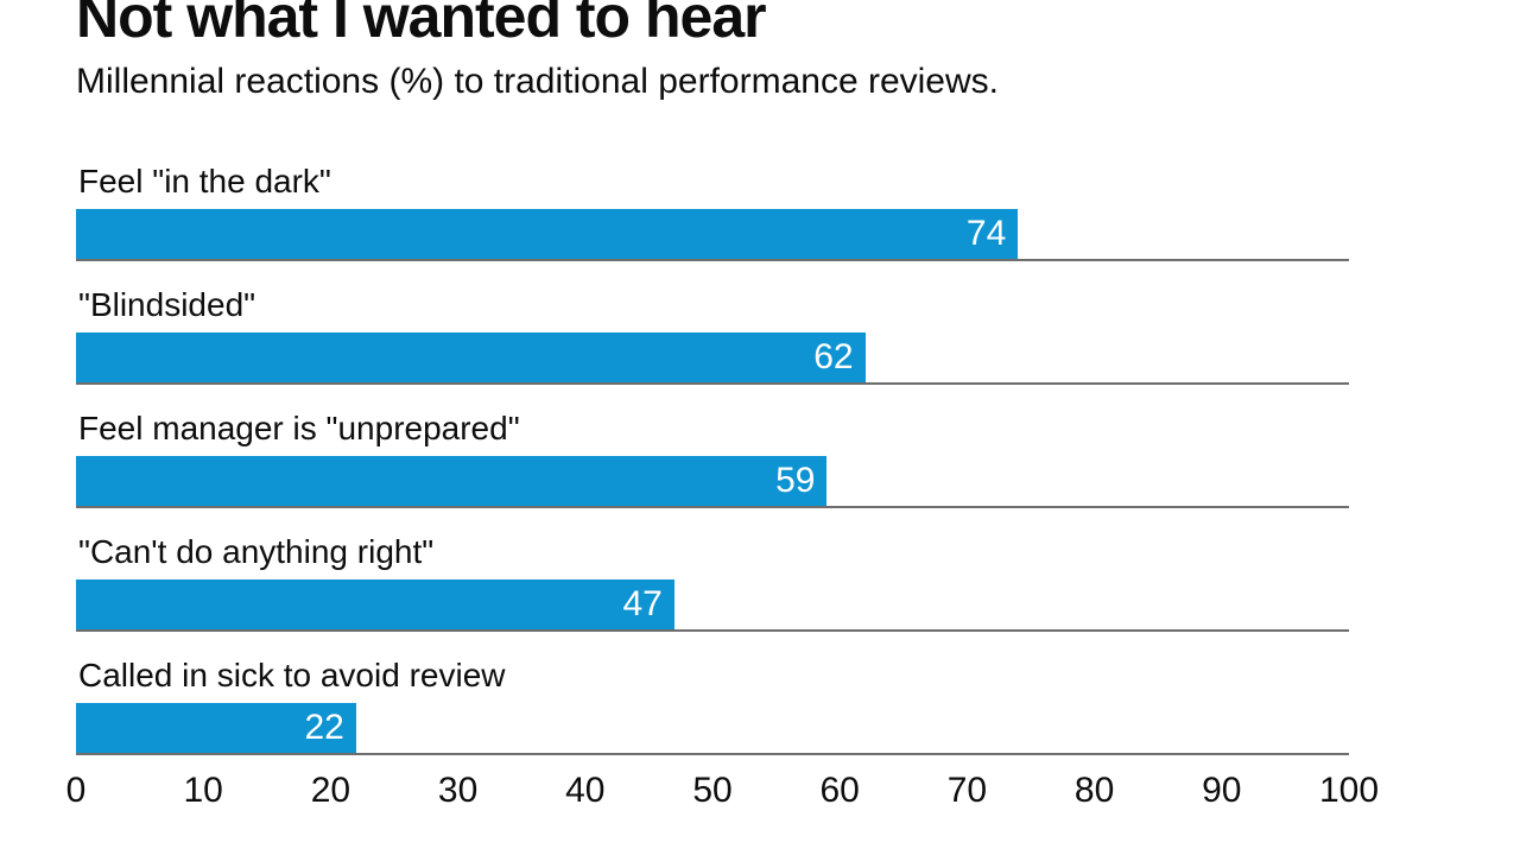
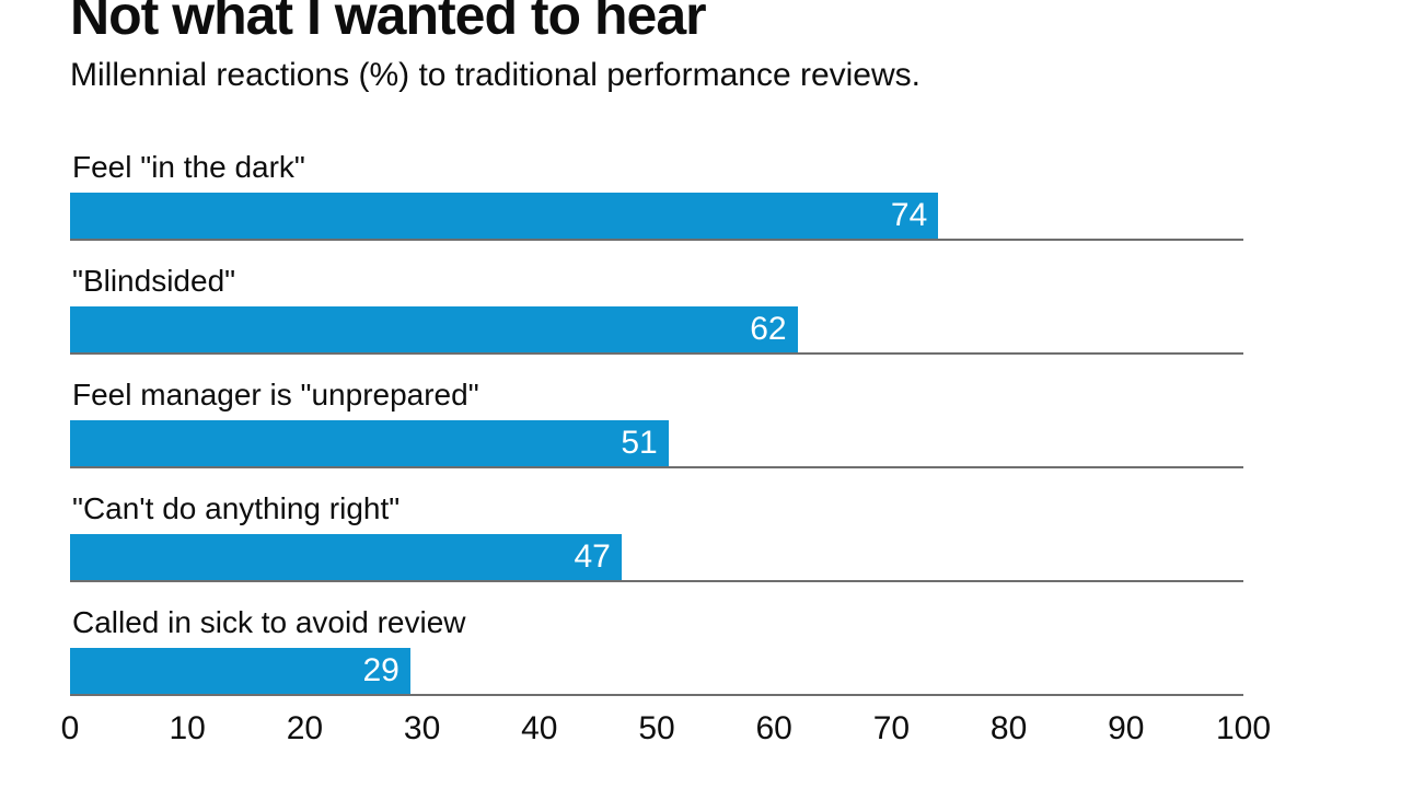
Feel manager is "unprepared": 59 -> 51
Called in sick to avoid review: 22 -> 29
